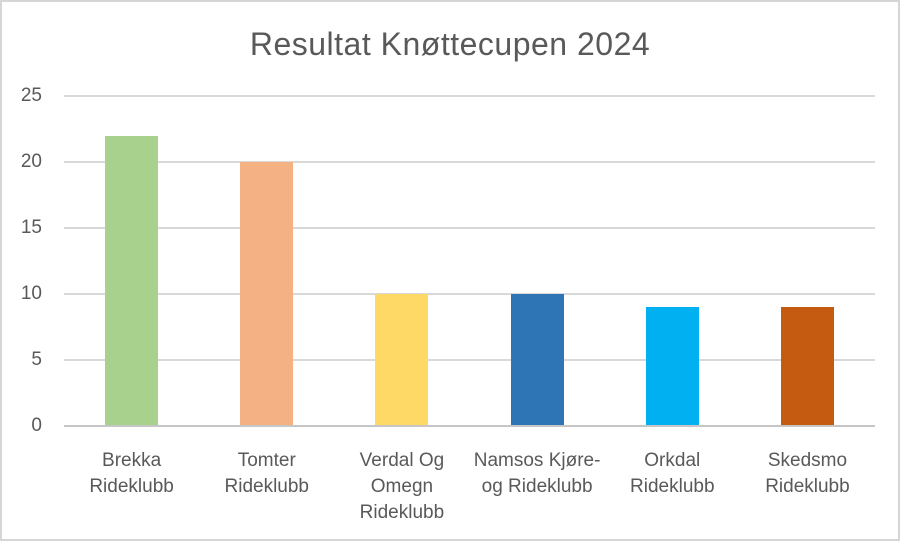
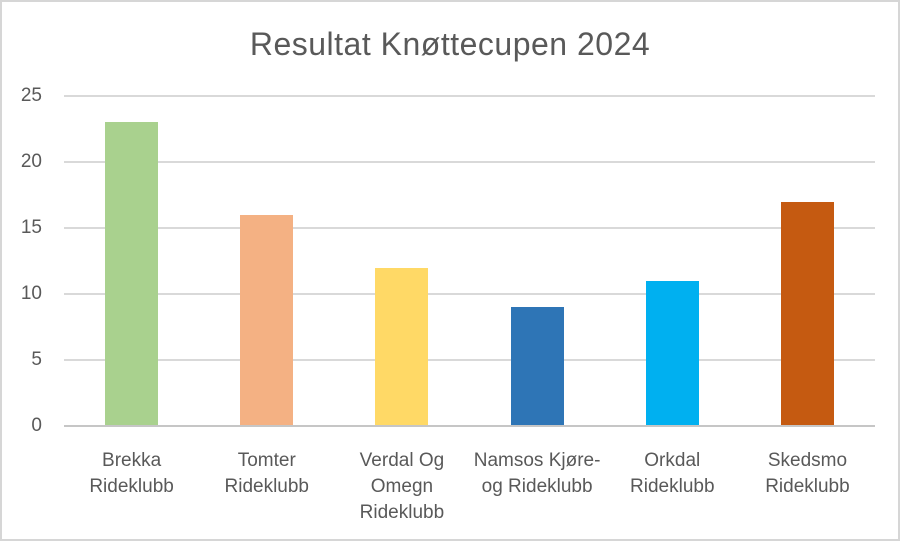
Brekka Rideklubb: 22 -> 23
Tomter Rideklubb: 20 -> 16
Verdal Og Omegn Rideklubb: 10 -> 12
Namsos Kjøre- og Rideklubb: 10 -> 9
Orkdal Rideklubb: 9 -> 11
Skedsmo Rideklubb: 9 -> 17
